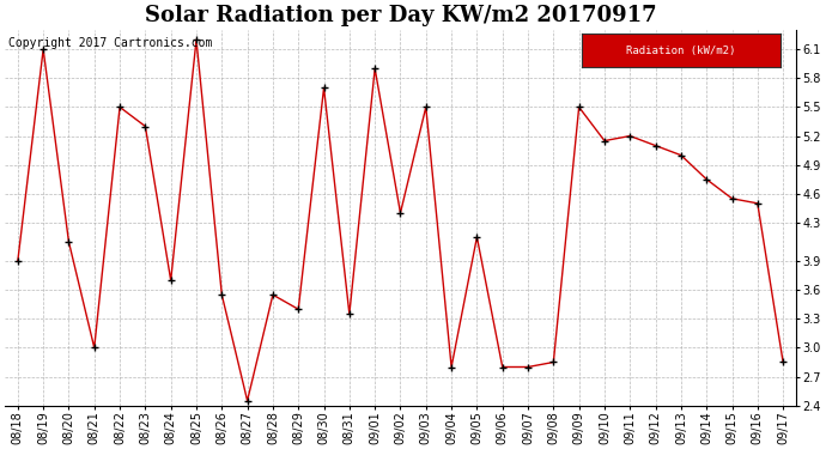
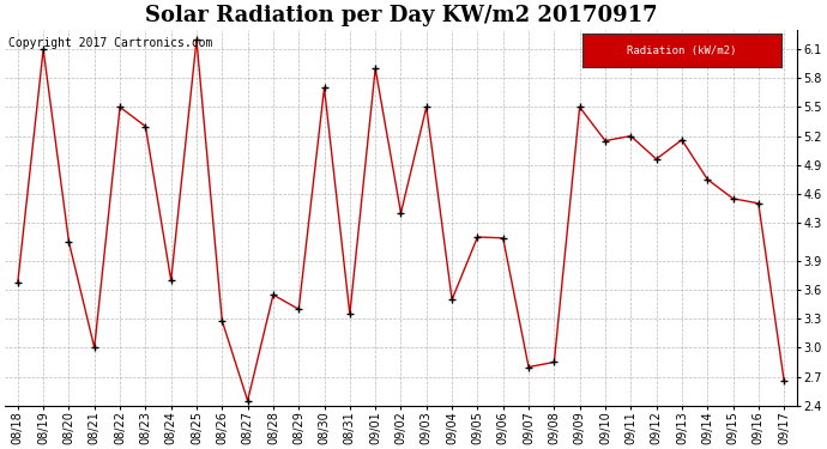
08/18: 3.90 -> 3.68
08/26: 3.55 -> 3.28
09/04: 2.80 -> 3.50
09/06: 2.80 -> 4.14
09/12: 5.10 -> 4.96
09/13: 5.00 -> 5.16
09/17: 2.85 -> 2.66
